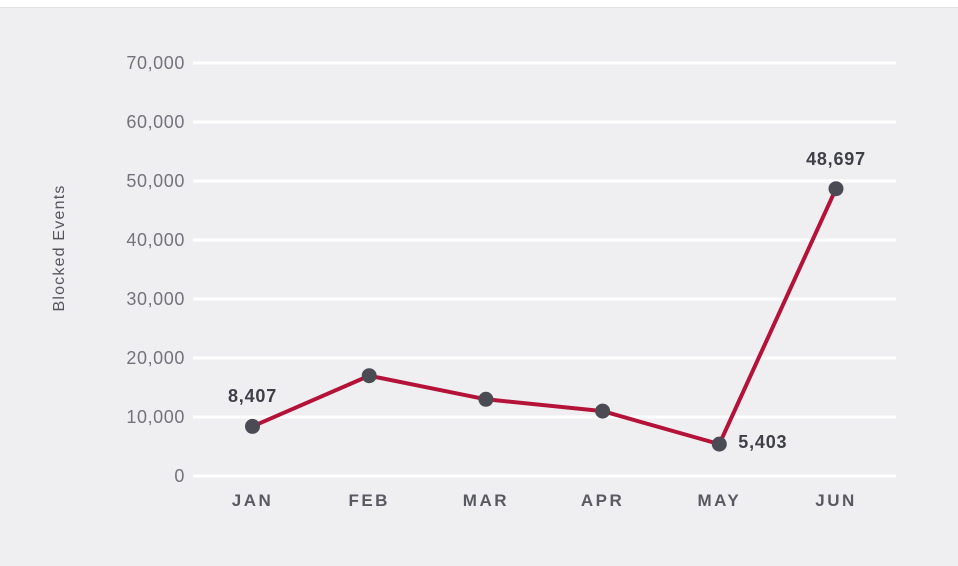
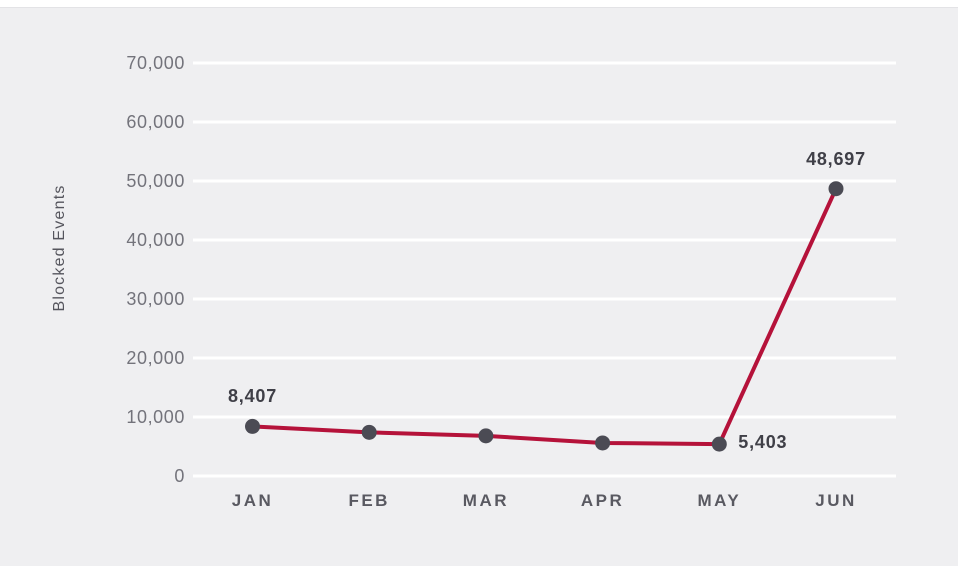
FEB: 17000 -> 7000
MAR: 13000 -> 7000
APR: 11000 -> 6000
